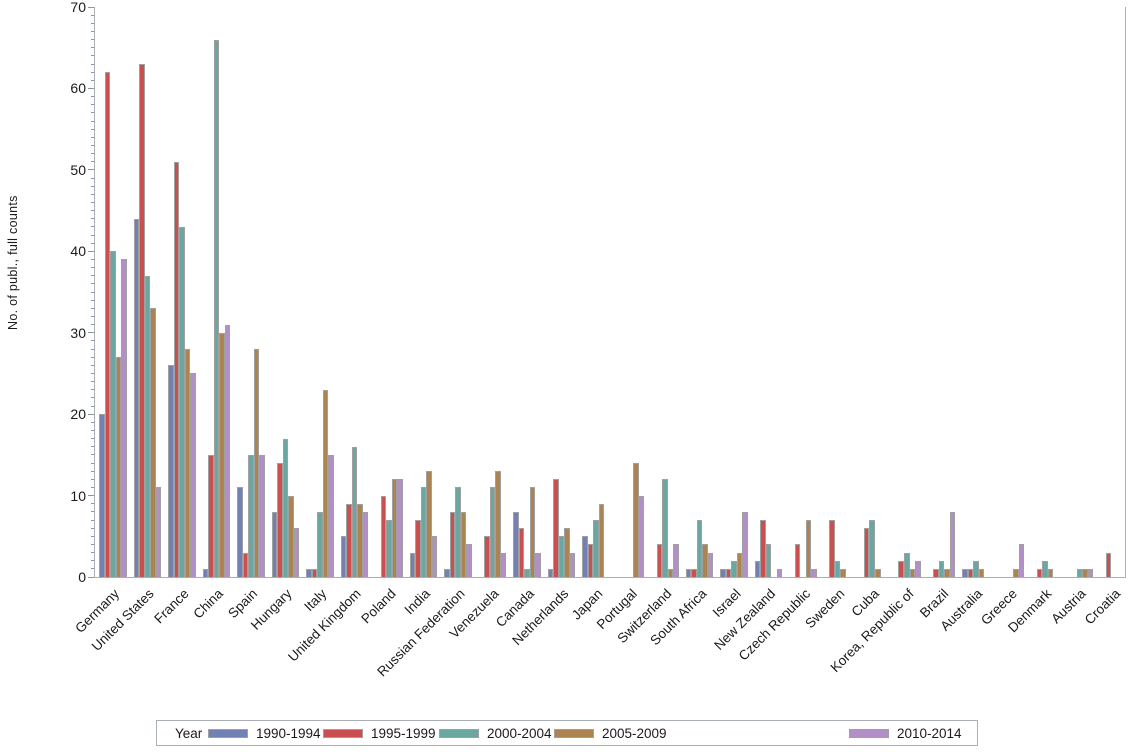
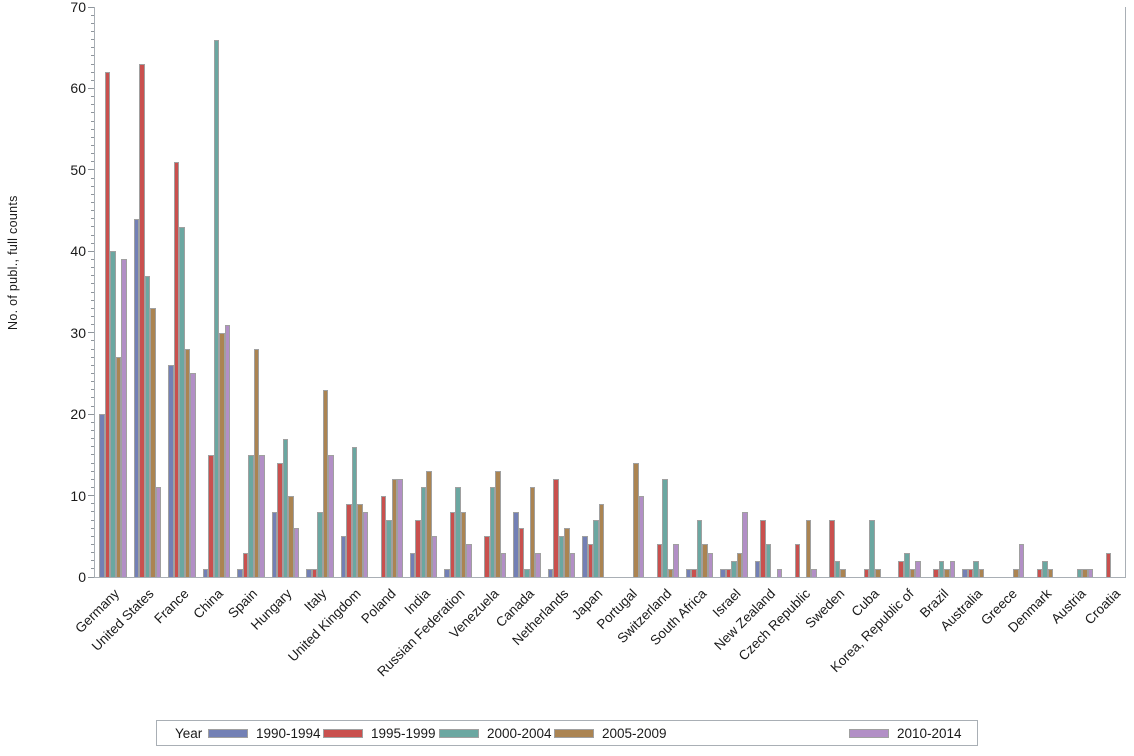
1990-1994/Spain: 11 -> 1
1995-1999/Cuba: 6 -> 1
2010-2014/Brazil: 8 -> 2
